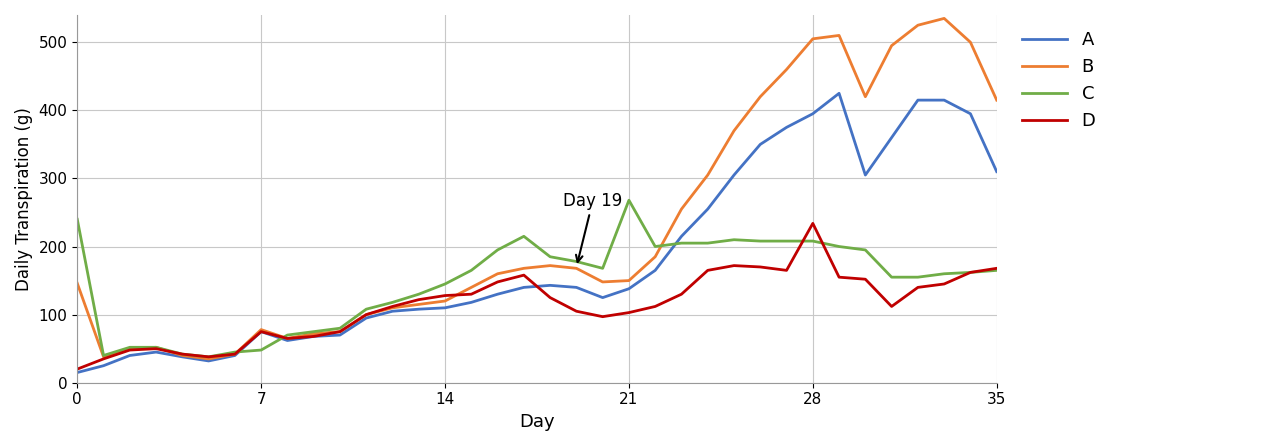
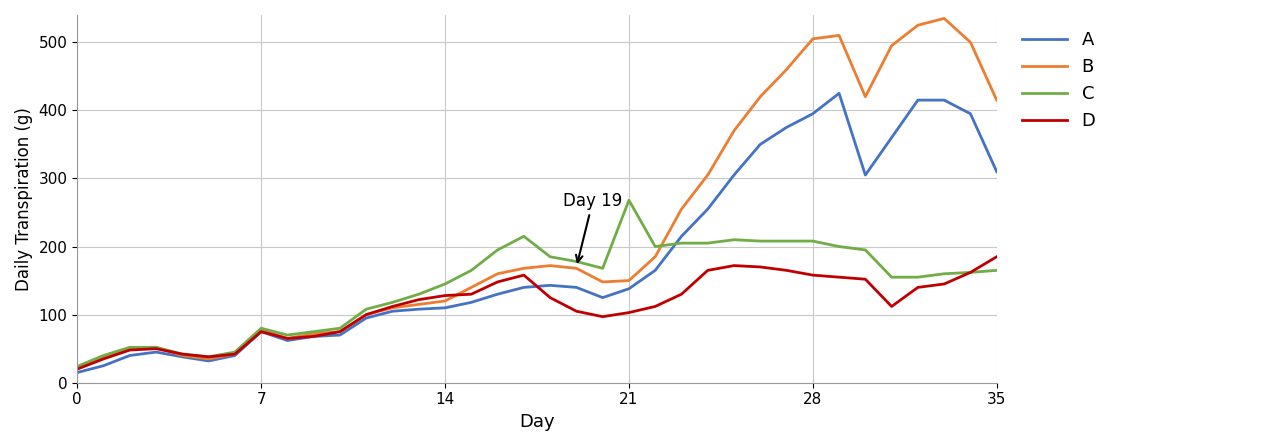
B/0: 146 -> 22
C/0: 240 -> 24
C/7: 48 -> 80
D/28: 234 -> 158
D/35: 168 -> 185
